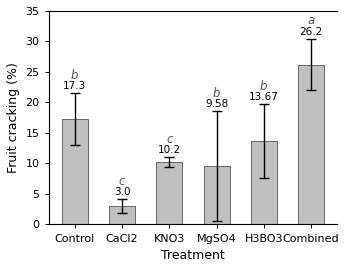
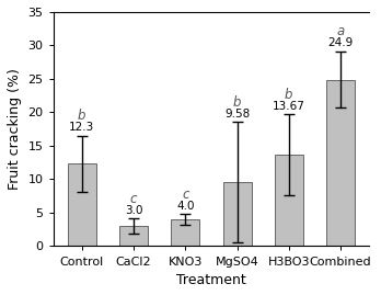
Control: 17.3 -> 12.3
KNO3: 10.2 -> 4.0
Combined: 26.2 -> 24.9
